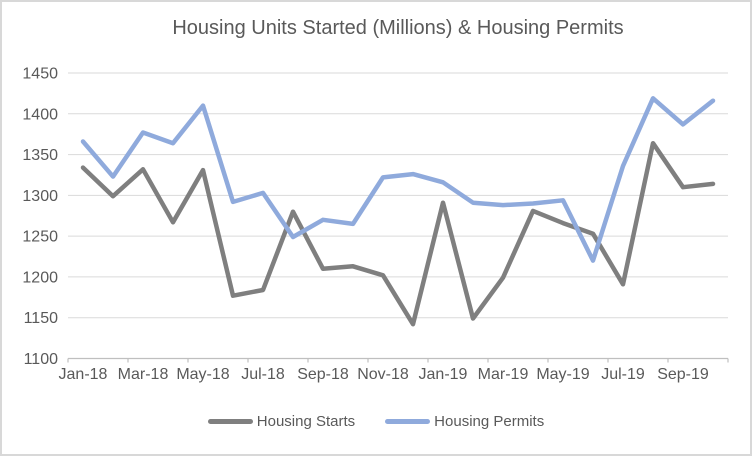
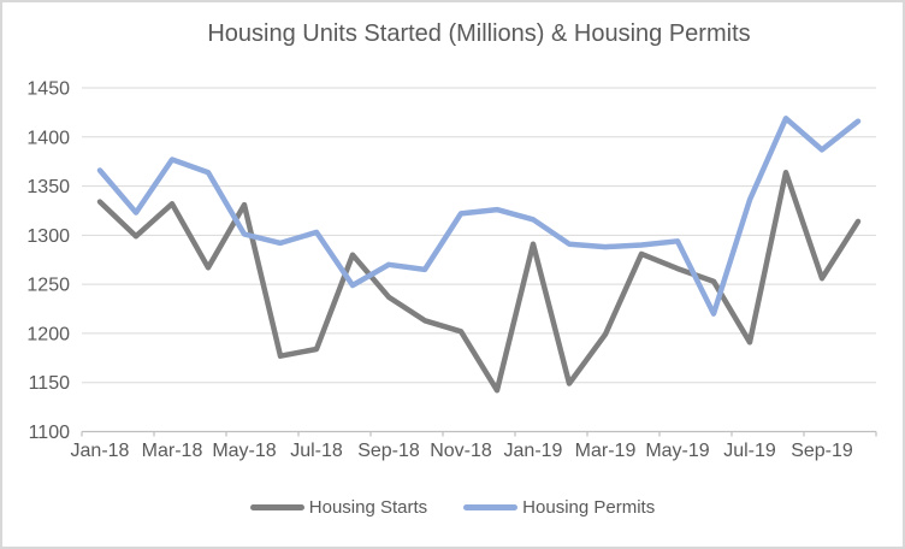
Housing Permits/May-18: 1410 -> 1300
Housing Starts/Sep-18: 1210 -> 1240
Housing Starts/Sep-19: 1310 -> 1260
